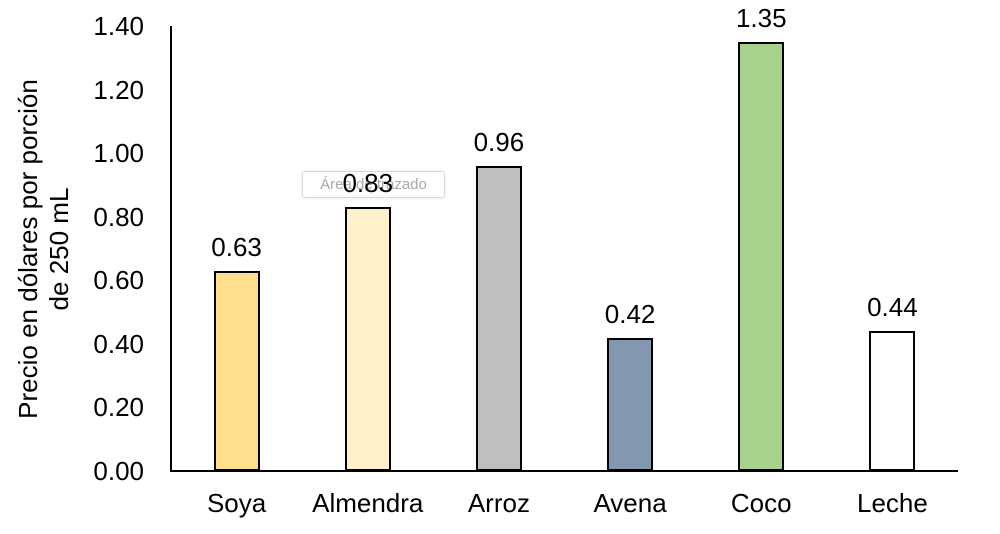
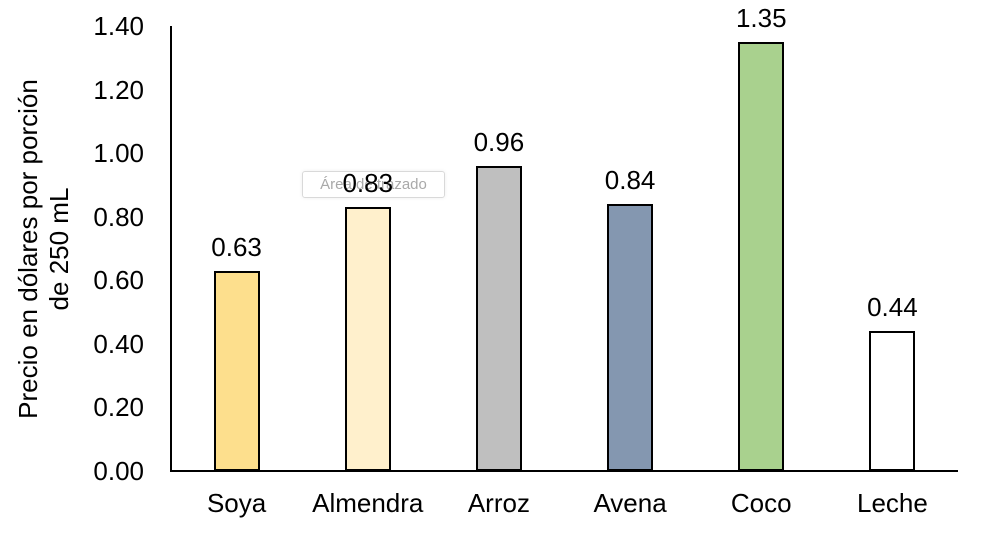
Avena: 0.42 -> 0.84
